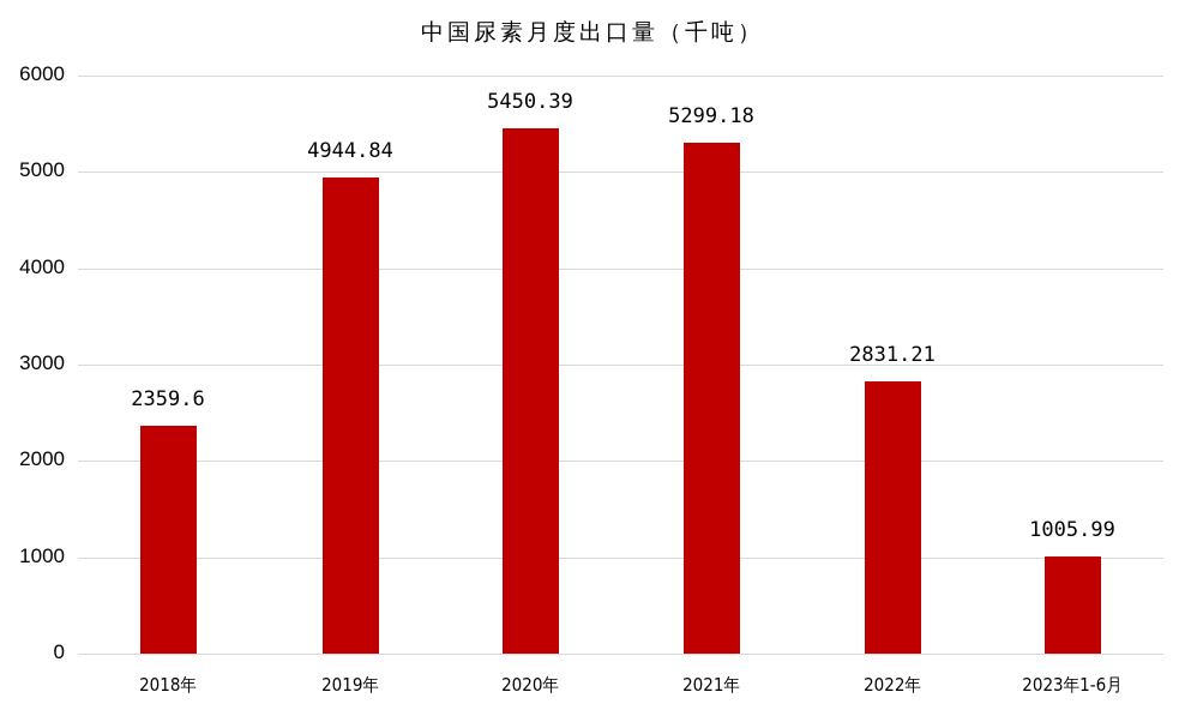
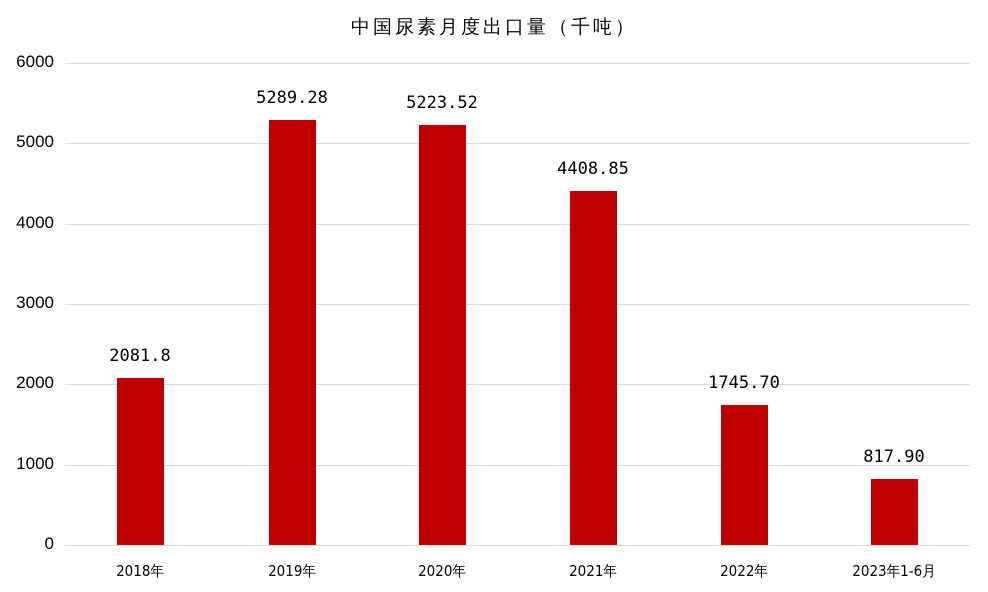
2018年: 2359.6 -> 2081.8
2019年: 4944.84 -> 5289.28
2020年: 5450.39 -> 5223.52
2021年: 5299.18 -> 4408.85
2022年: 2831.21 -> 1745.70
2023年1-6月: 1005.99 -> 817.90
